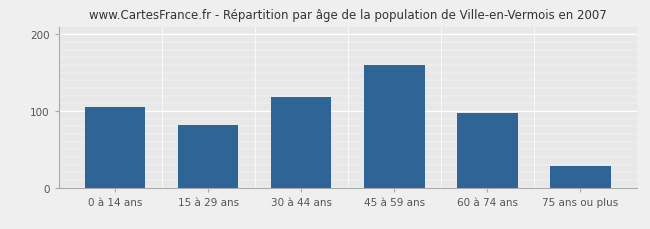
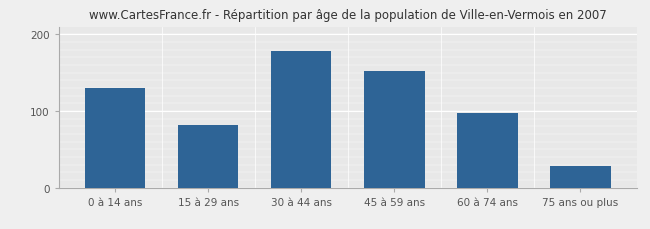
0 à 14 ans: 105 -> 130
30 à 44 ans: 118 -> 178
45 à 59 ans: 160 -> 152
